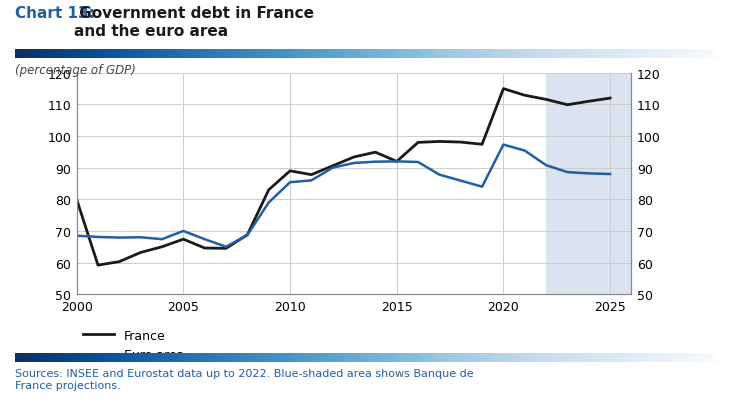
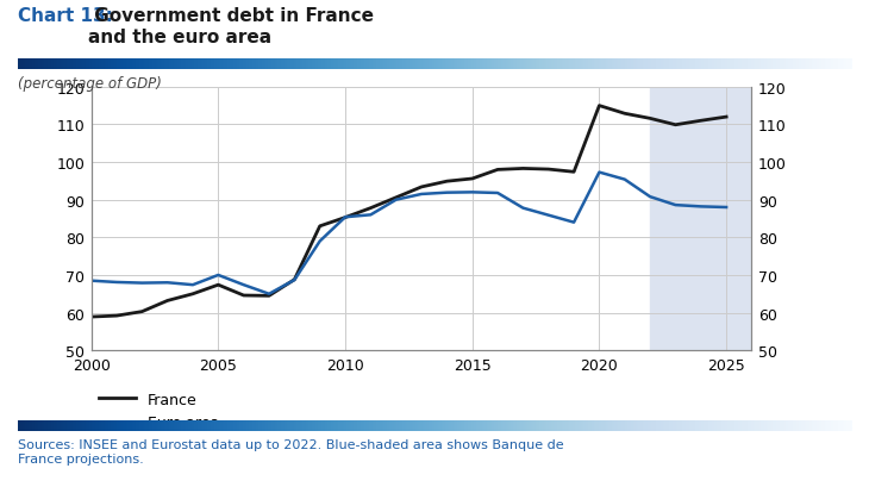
France/2000: 80.0 -> 58.9
France/2010: 89.0 -> 85.3
France/2015: 92.0 -> 95.6
